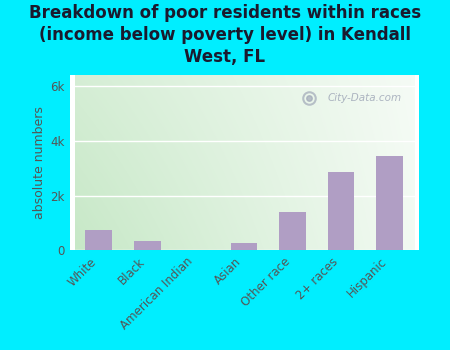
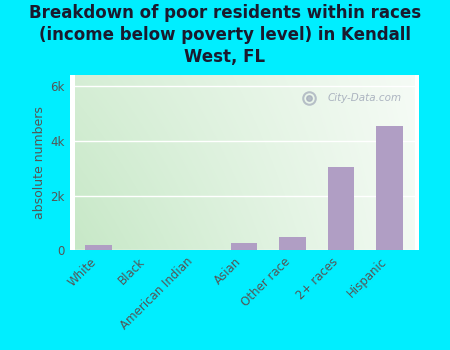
White: 0.75k -> 0.20k
Black: 0.35k -> 0.02k
Other race: 1.40k -> 0.48k
2+ races: 2.85k -> 3.05k
Hispanic: 3.45k -> 4.55k
